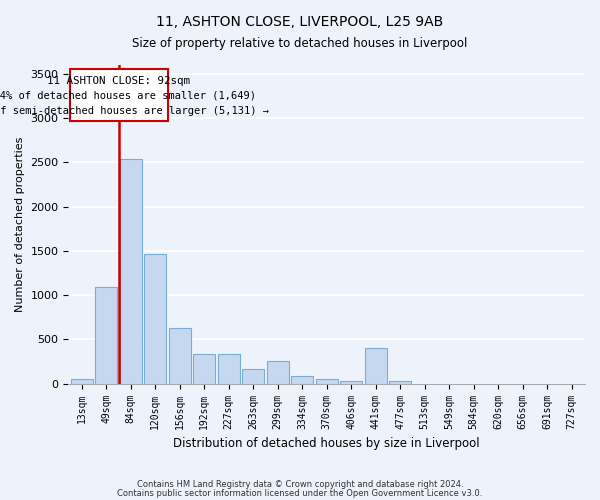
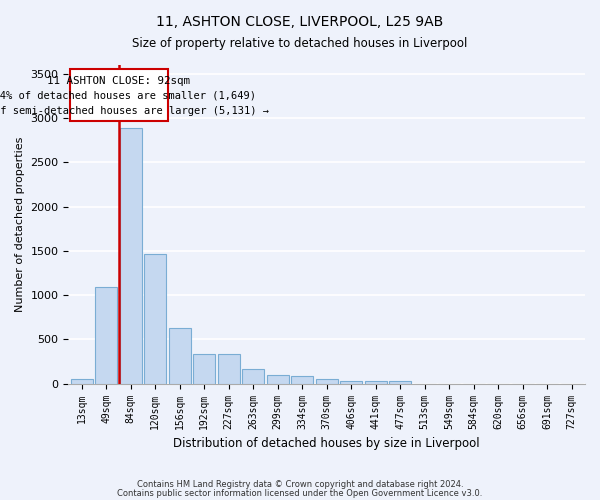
84sqm: 2540 -> 2890
299sqm: 260 -> 100
441sqm: 400 -> 40
